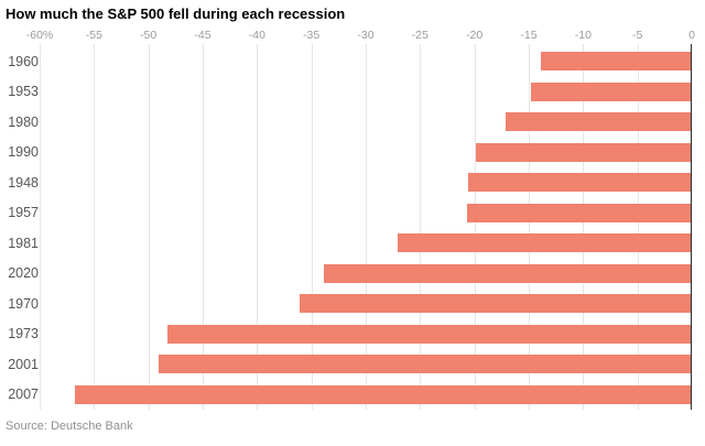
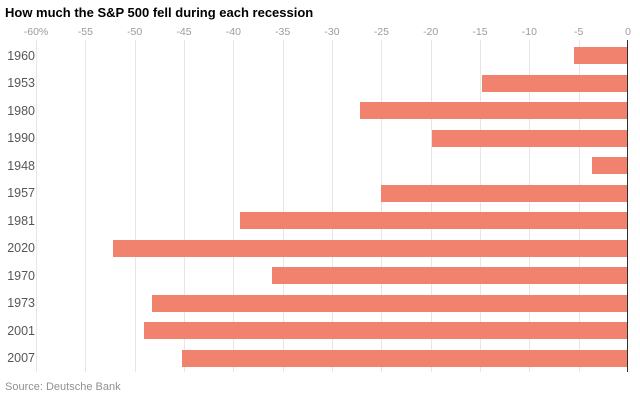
1960: -13.9 -> -5.5
1980: -17.1 -> -27.2
1948: -20.6 -> -3.6
1957: -20.7 -> -25.0
1981: -27.1 -> -39.3
2020: -33.9 -> -52.2
2007: -56.8 -> -45.2
